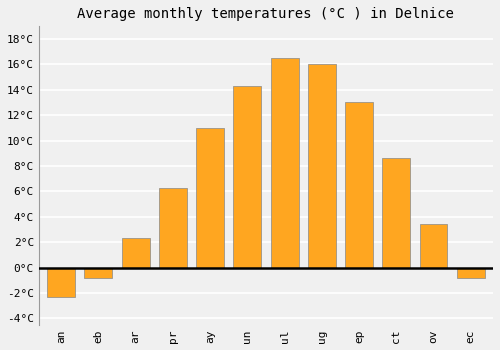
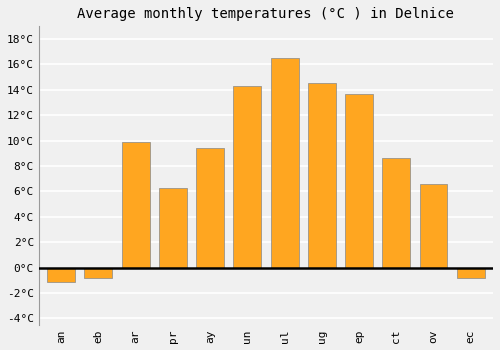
an: -2.3°C -> -1.1°C
ar: 2.3°C -> 9.9°C
ay: 11.0°C -> 9.4°C
ug: 16.0°C -> 14.5°C
ep: 13.0°C -> 13.7°C
ov: 3.4°C -> 6.6°C
